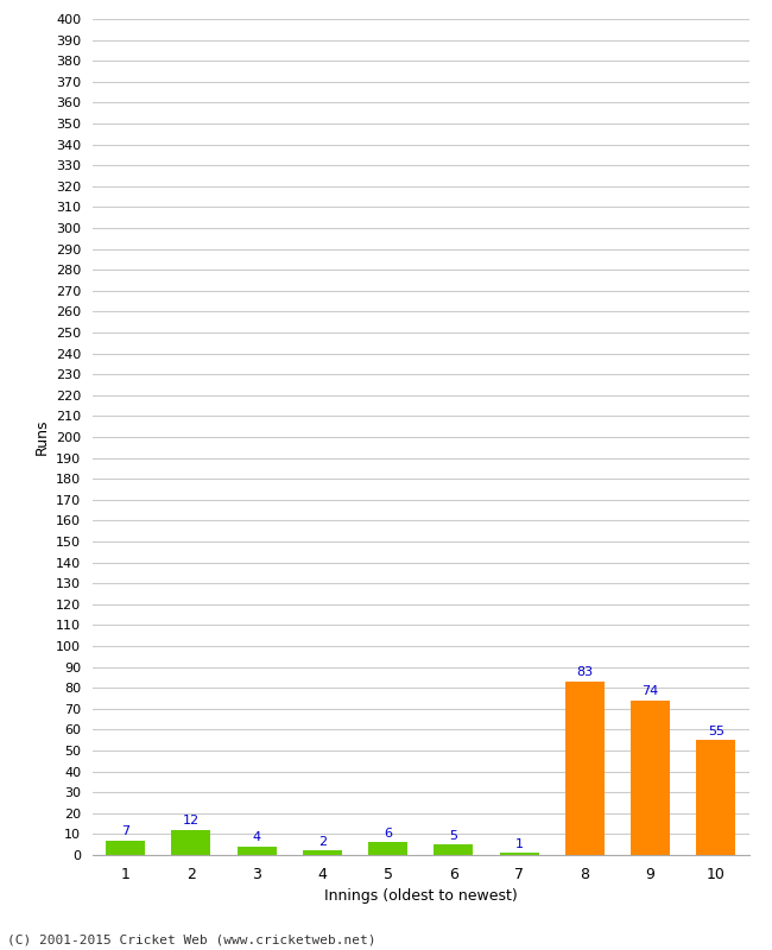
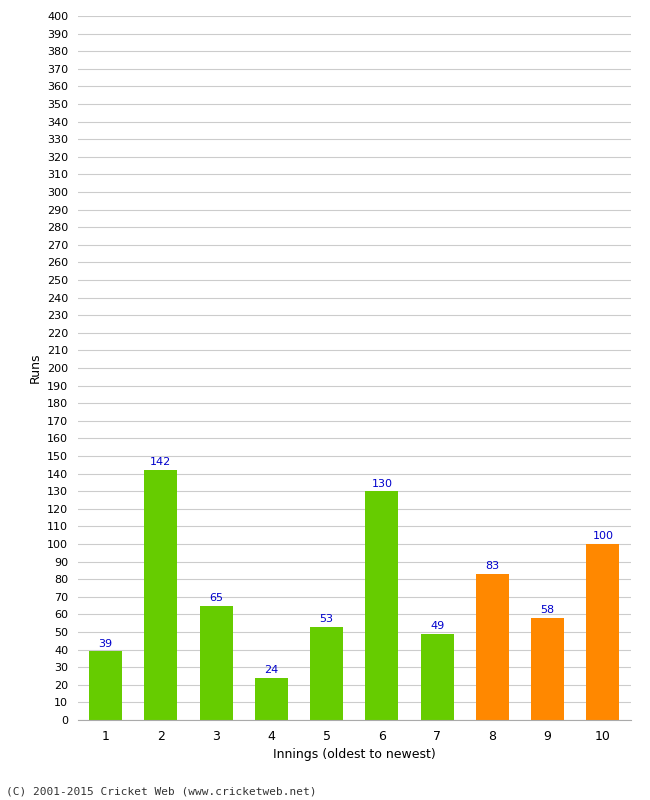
1: 7 -> 39
2: 12 -> 142
3: 4 -> 65
4: 2 -> 24
5: 6 -> 53
6: 5 -> 130
7: 1 -> 49
9: 74 -> 58
10: 55 -> 100
